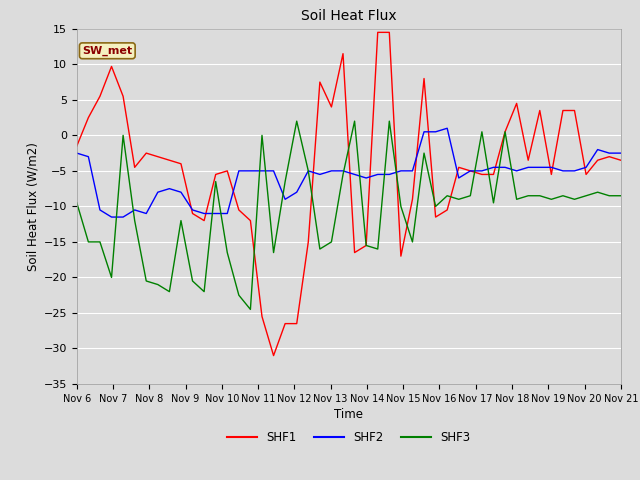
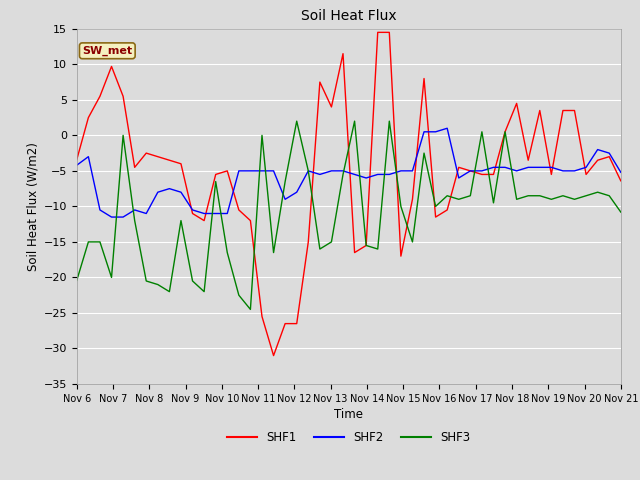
SHF1/Nov 6: -1.5 -> -3.4
SHF2/Nov 6: -2.5 -> -4.2
SHF3/Nov 6: -9.5 -> -20.4
SHF1/Nov 21: -3.5 -> -6.4
SHF2/Nov 21: -2.5 -> -5.2
SHF3/Nov 21: -8.5 -> -10.8
